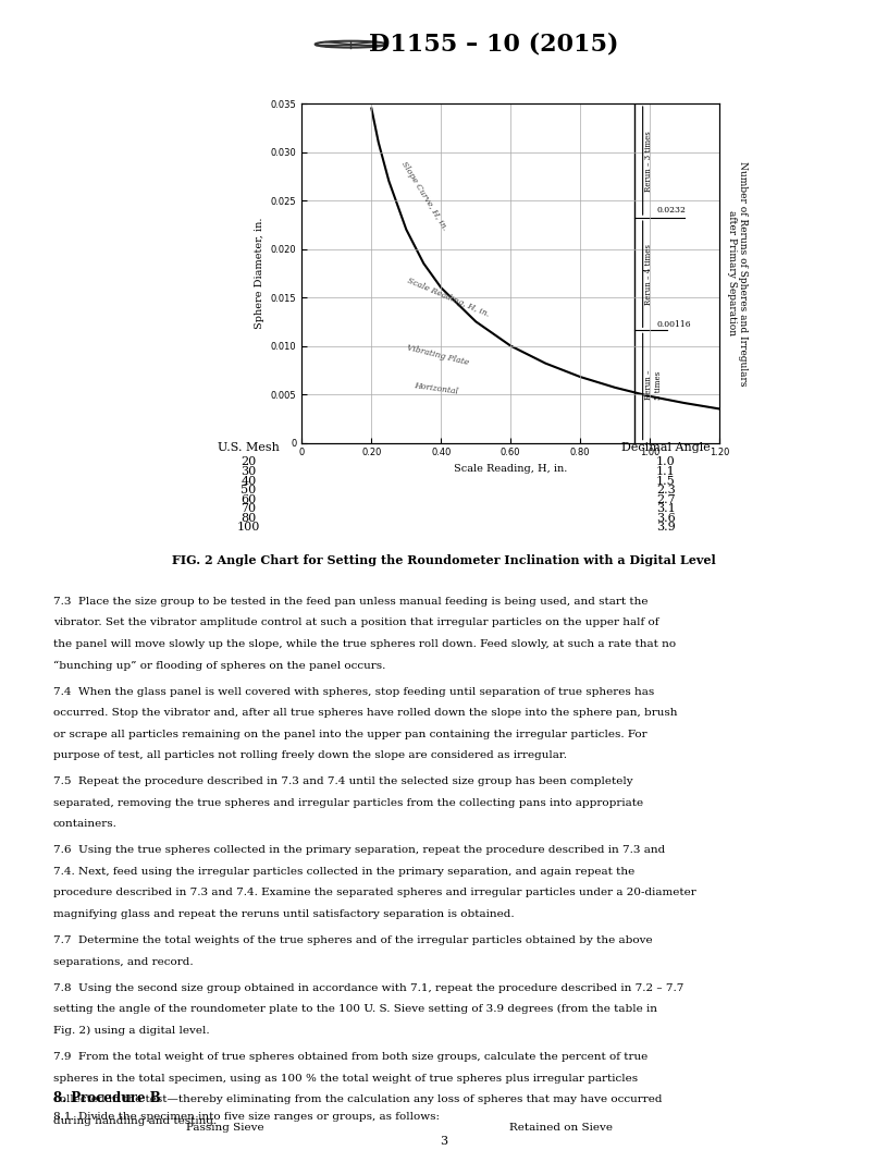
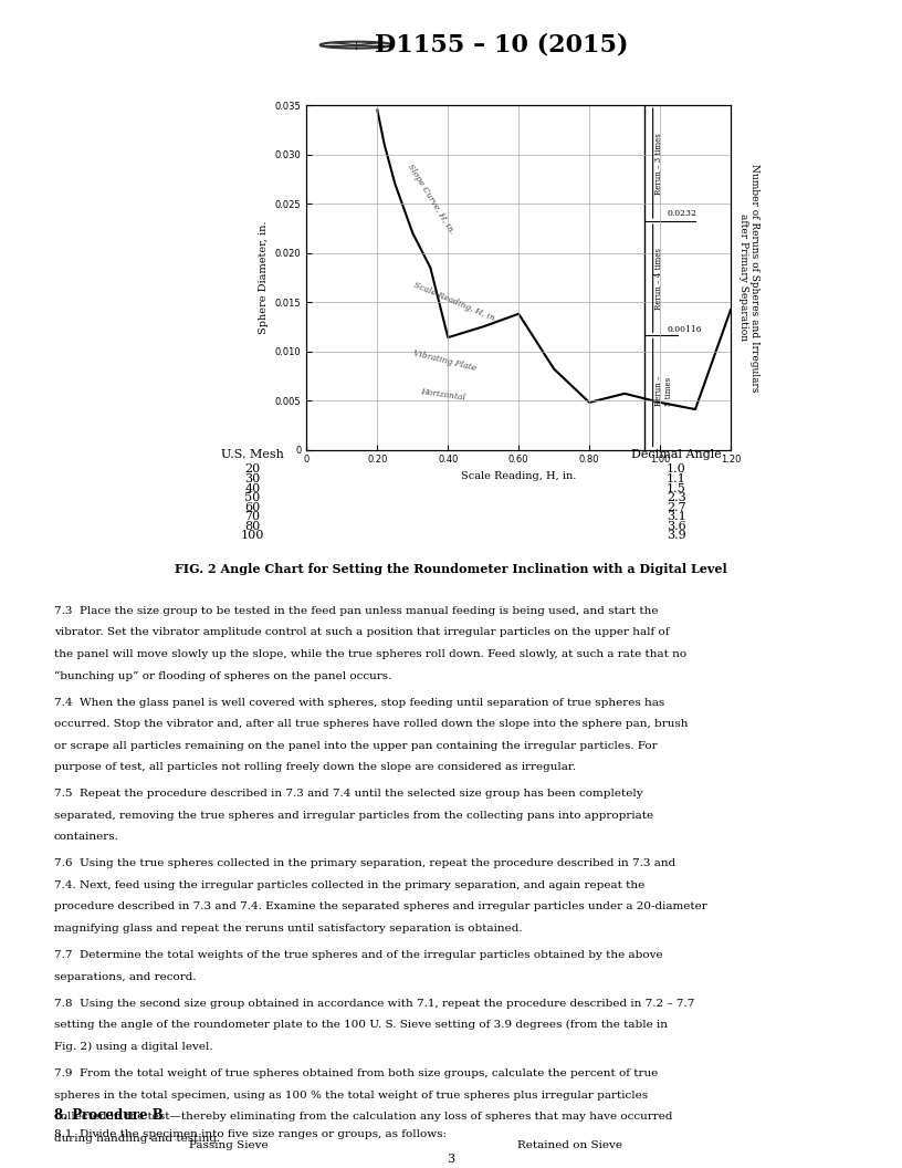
0.40: 0.0160 -> 0.0114
0.60: 0.0100 -> 0.0138
0.80: 0.0068 -> 0.0048
1.20: 0.0035 -> 0.0142
